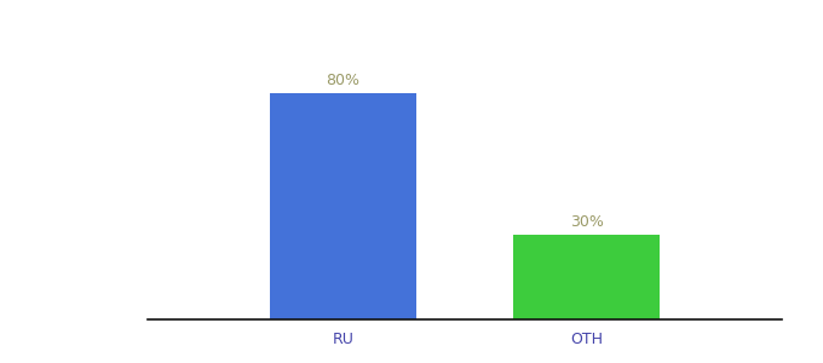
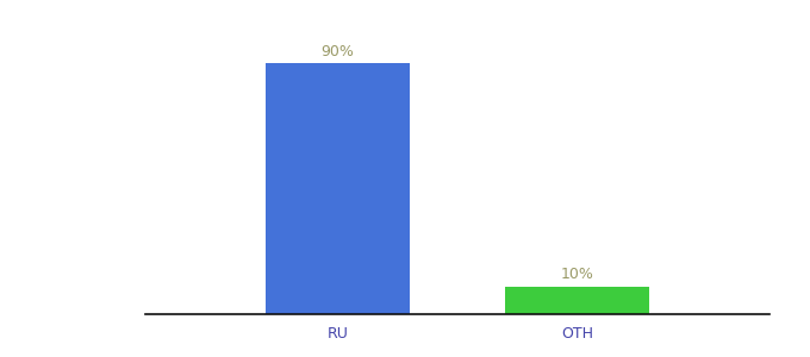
RU: 80% -> 90%
OTH: 30% -> 10%
